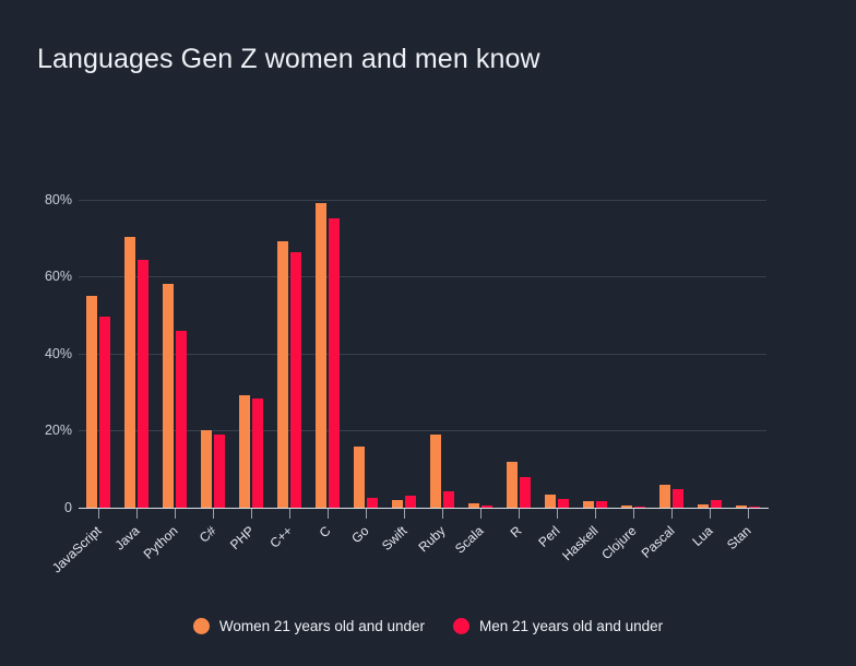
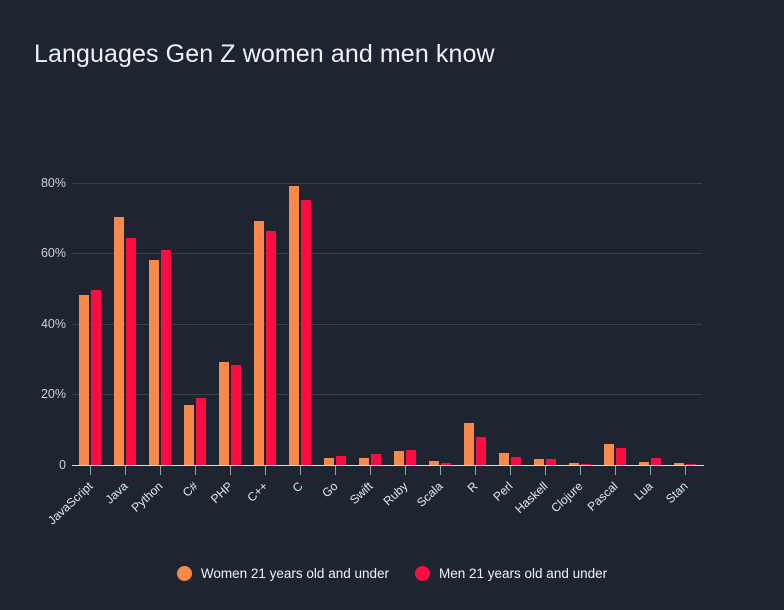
Women 21 years old and under/JavaScript: 55% -> 48%
Men 21 years old and under/Python: 46% -> 61%
Women 21 years old and under/C#: 20% -> 17%
Women 21 years old and under/Go: 16% -> 2%
Women 21 years old and under/Ruby: 19% -> 4%
